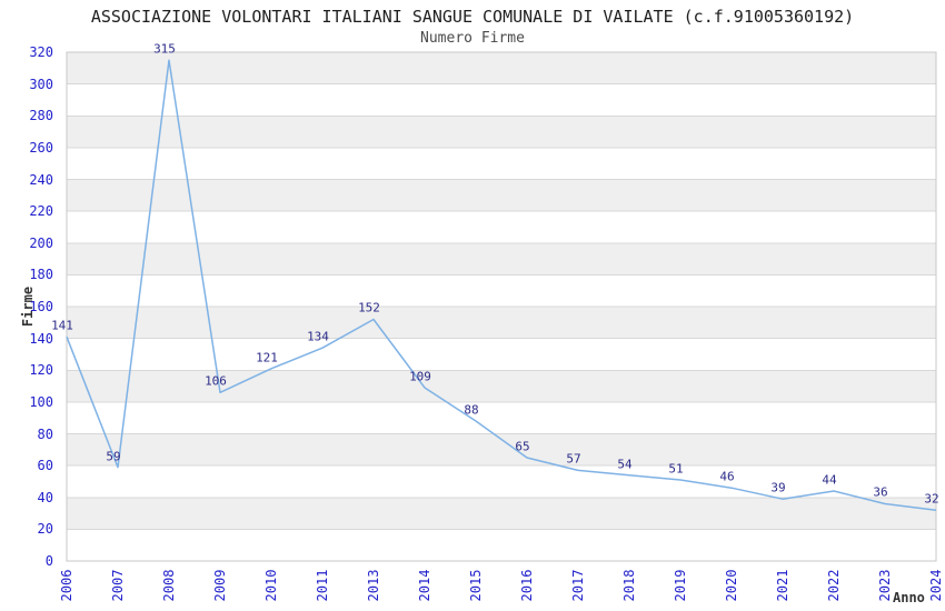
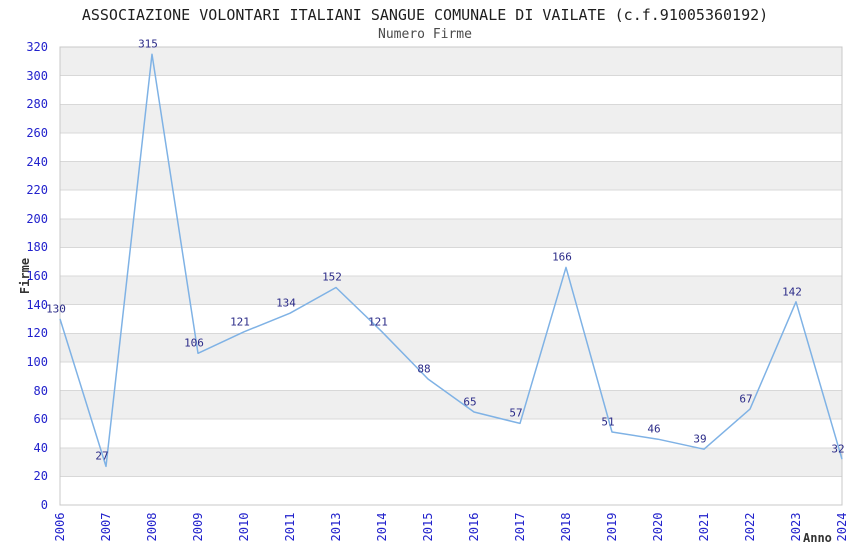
2006: 141 -> 130
2007: 59 -> 27
2014: 109 -> 121
2018: 54 -> 166
2022: 44 -> 67
2023: 36 -> 142
